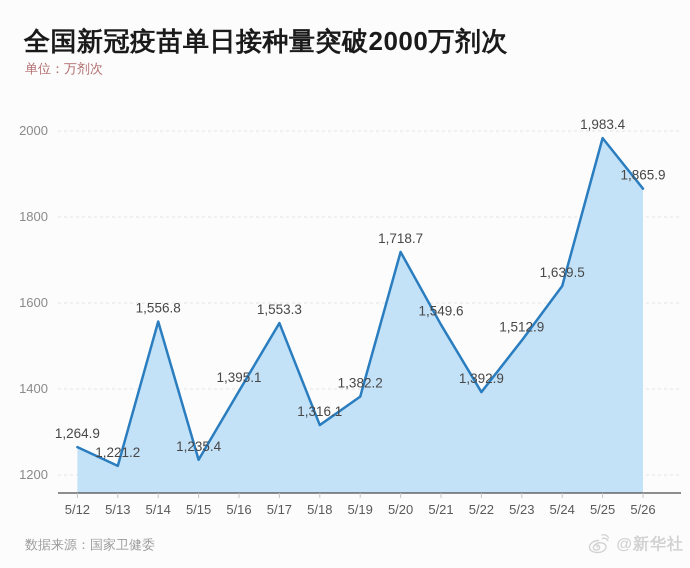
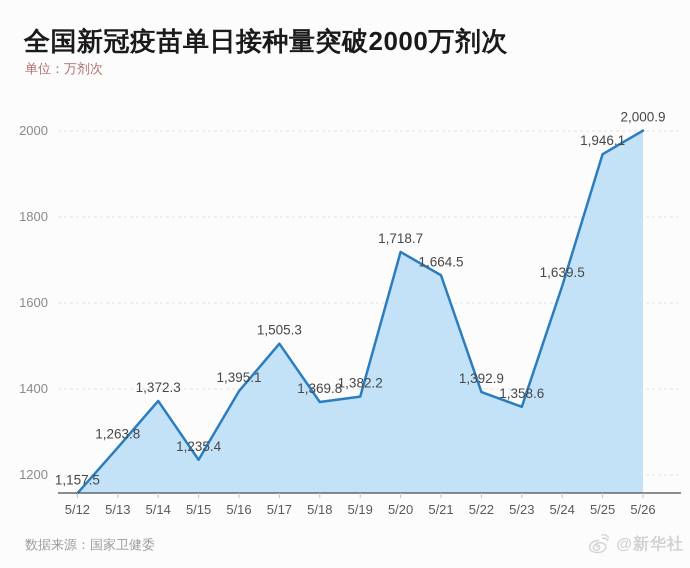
5/12: 1,264.9 -> 1,157.5
5/13: 1,221.2 -> 1,263.8
5/14: 1,556.8 -> 1,372.3
5/17: 1,553.3 -> 1,505.3
5/18: 1,316.1 -> 1,369.8
5/21: 1,549.6 -> 1,664.5
5/23: 1,512.9 -> 1,358.6
5/25: 1,983.4 -> 1,946.1
5/26: 1,865.9 -> 2,000.9
